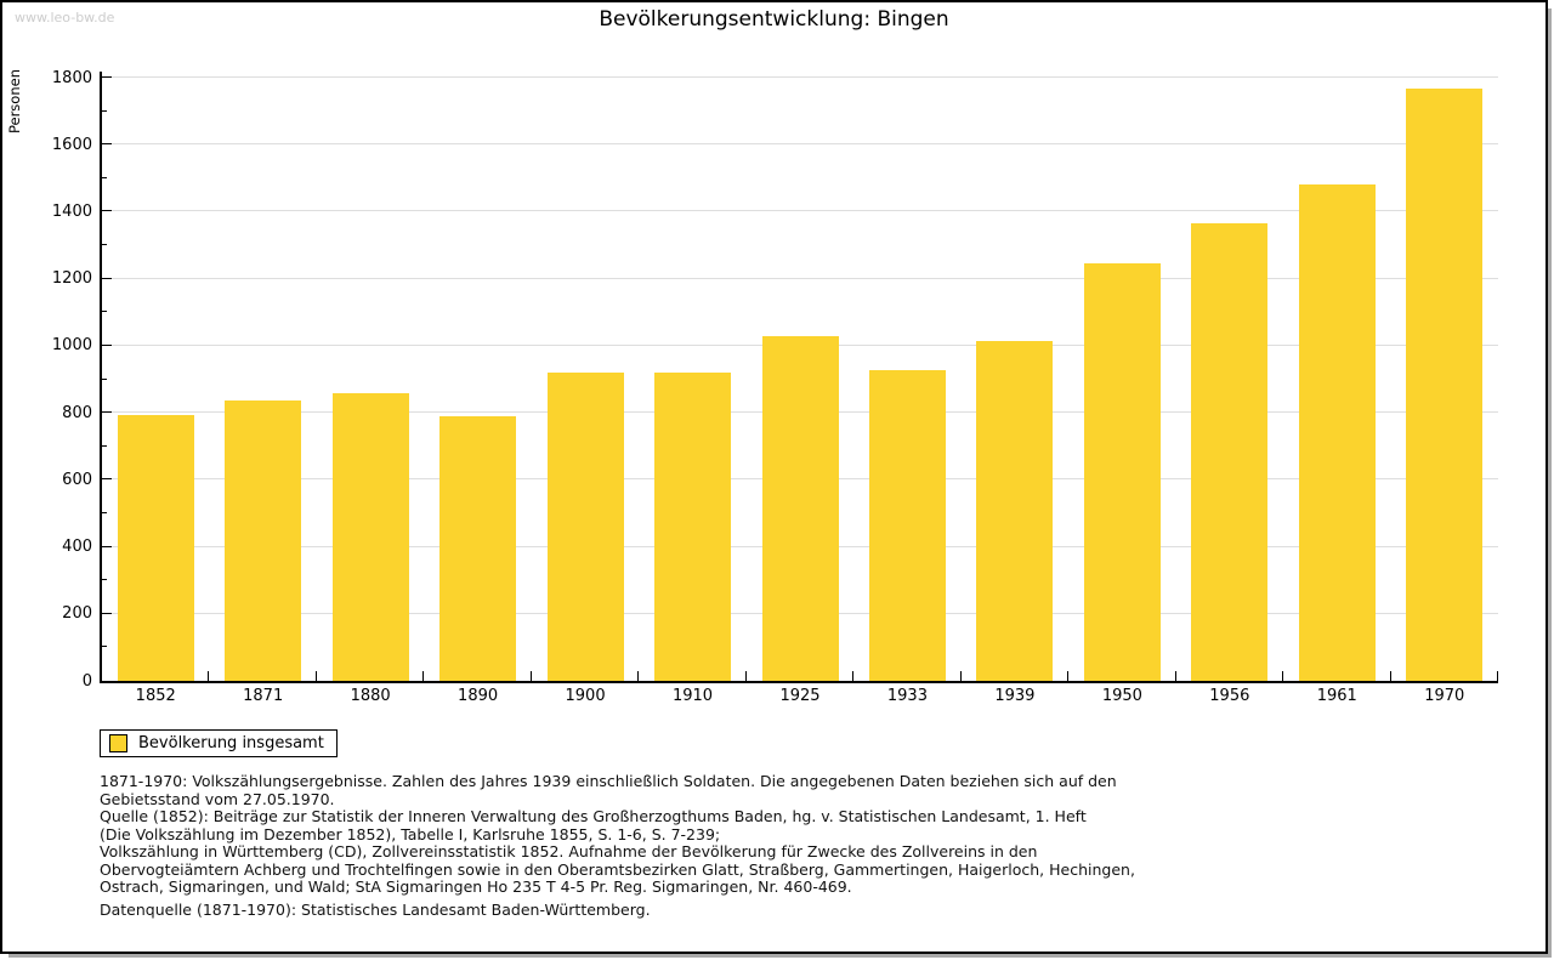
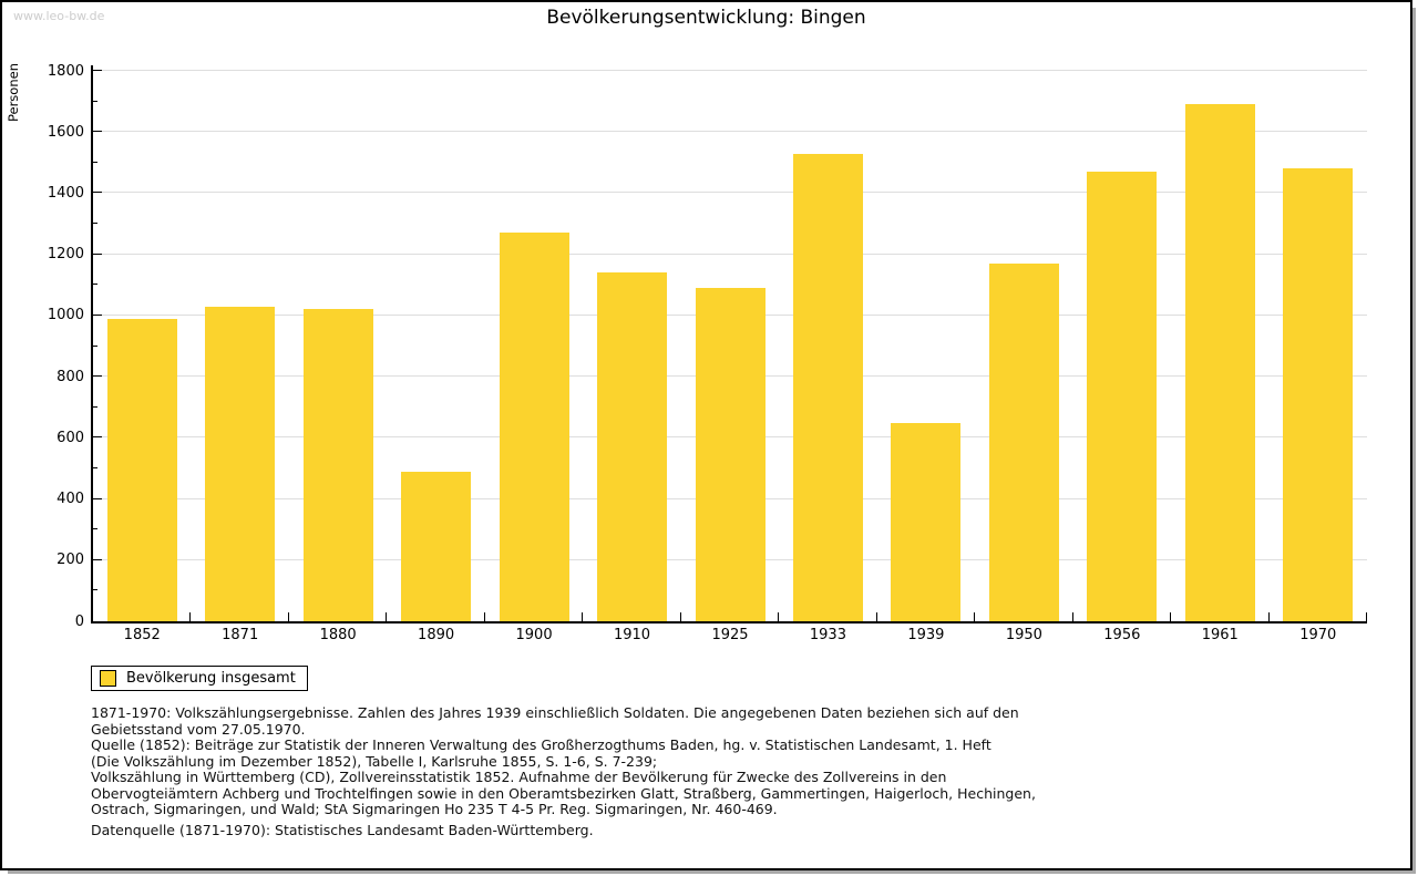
1852: 790 -> 990
1871: 840 -> 1030
1880: 860 -> 1020
1890: 790 -> 490
1900: 920 -> 1270
1910: 920 -> 1140
1925: 1030 -> 1090
1933: 930 -> 1530
1939: 1010 -> 650
1950: 1250 -> 1170
1956: 1360 -> 1470
1961: 1480 -> 1690
1970: 1770 -> 1480
